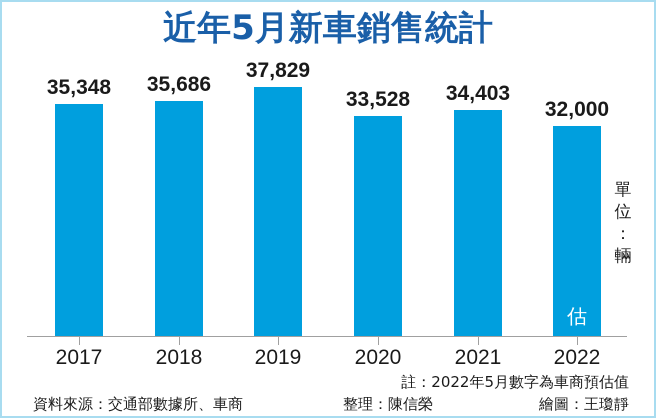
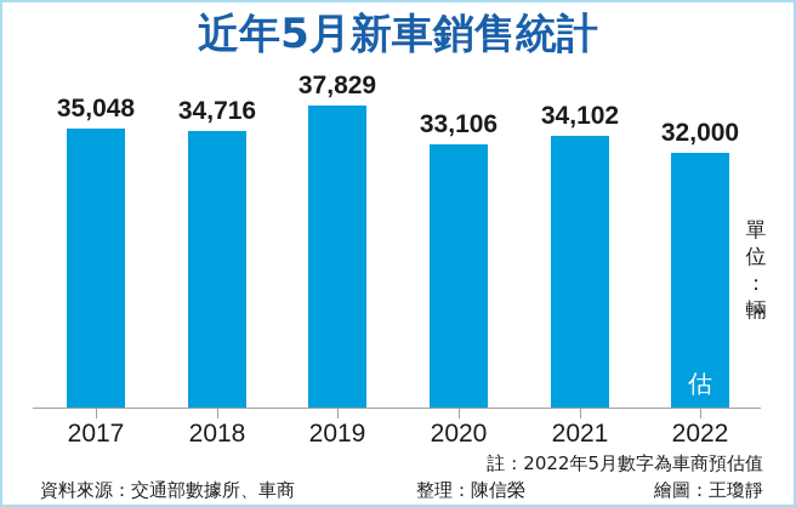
2017: 35,348 -> 35,048
2018: 35,686 -> 34,716
2020: 33,528 -> 33,106
2021: 34,403 -> 34,102
